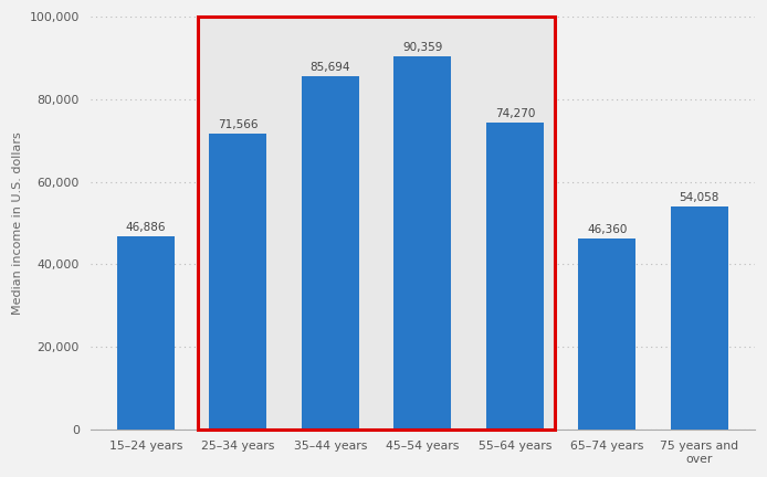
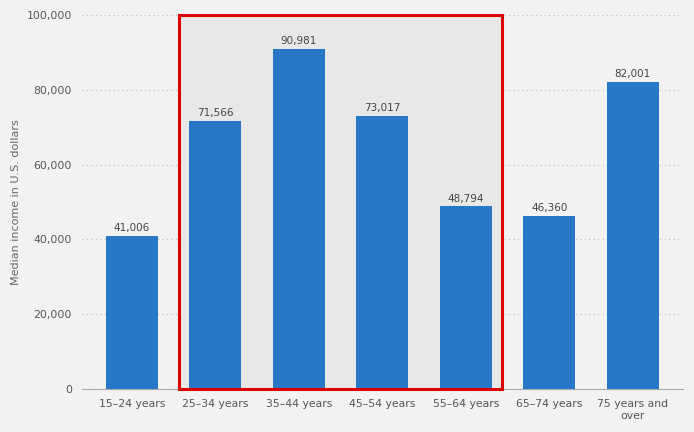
15–24 years: 46,886 -> 41,006
35–44 years: 85,694 -> 90,981
45–54 years: 90,359 -> 73,017
55–64 years: 74,270 -> 48,794
75 years and over: 54,058 -> 82,001
